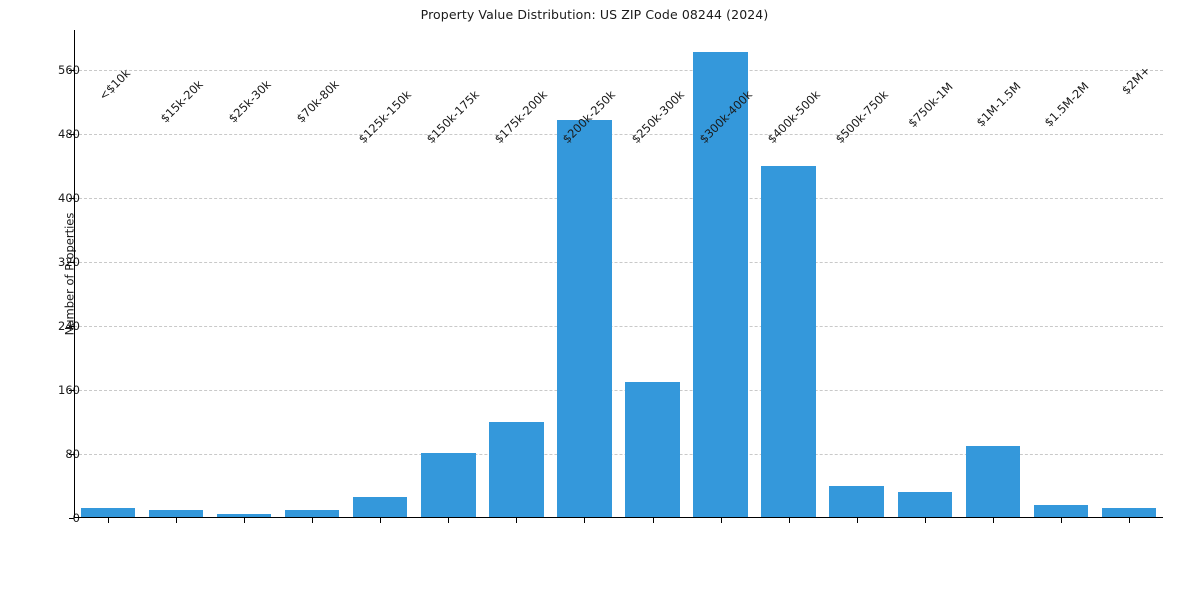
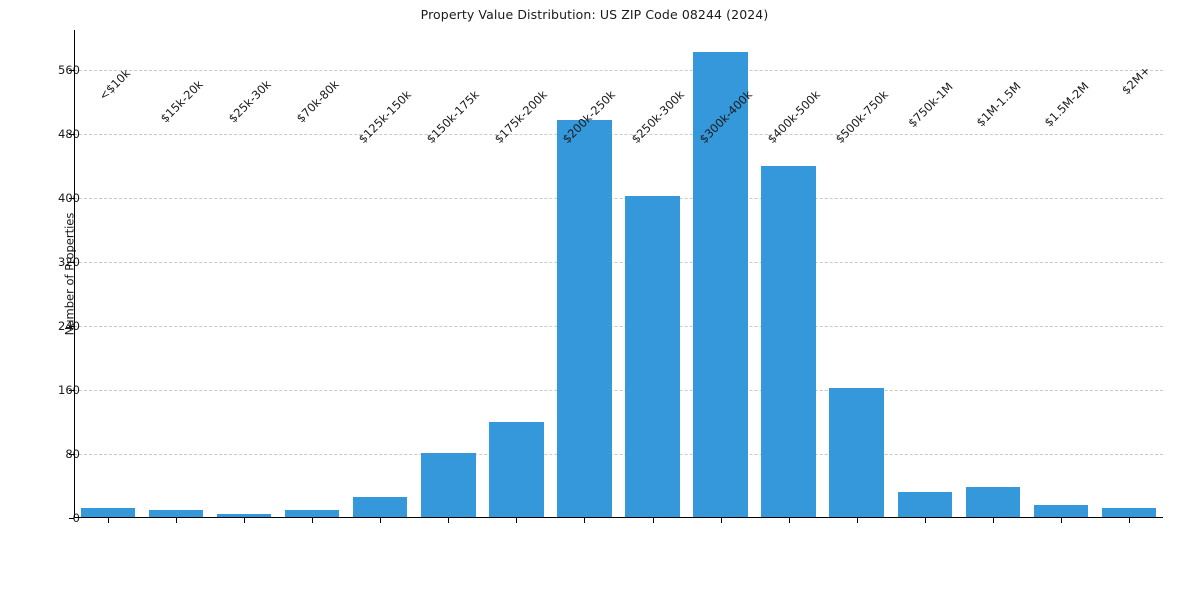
$250k-300k: 170 -> 400
$500k-750k: 40 -> 160
$1M-1.5M: 90 -> 40
